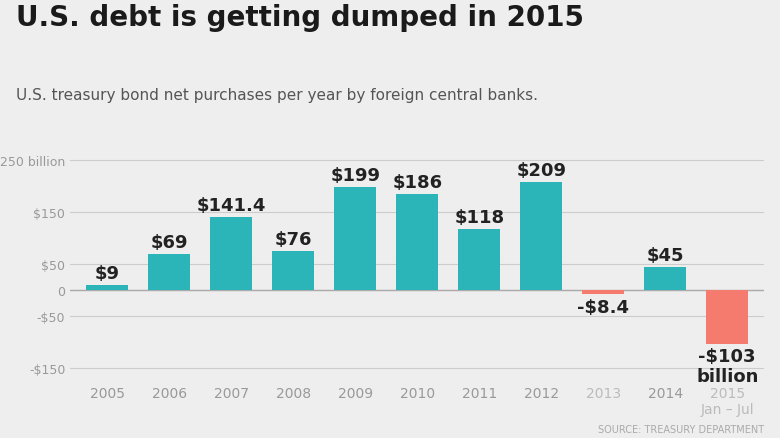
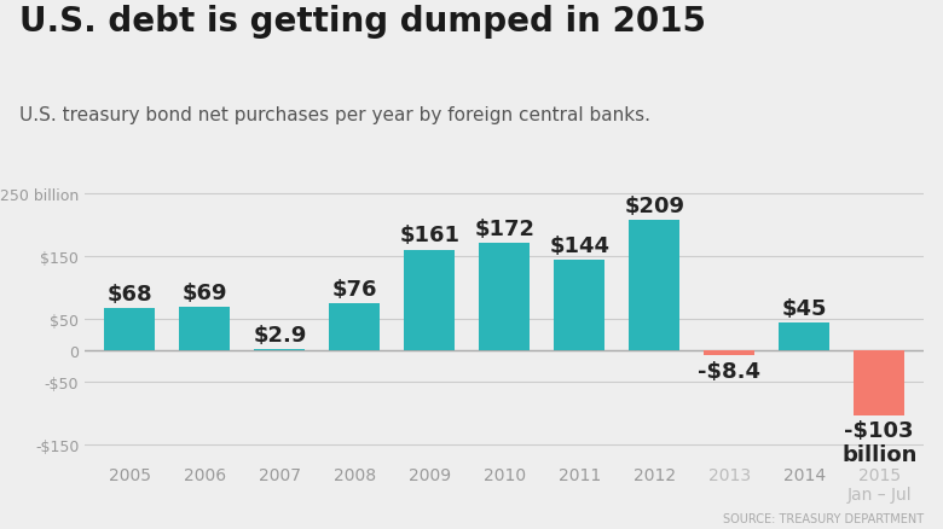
2005: $9 -> $68
2007: $141.4 -> $2.9
2009: $199 -> $161
2010: $186 -> $172
2011: $118 -> $144
